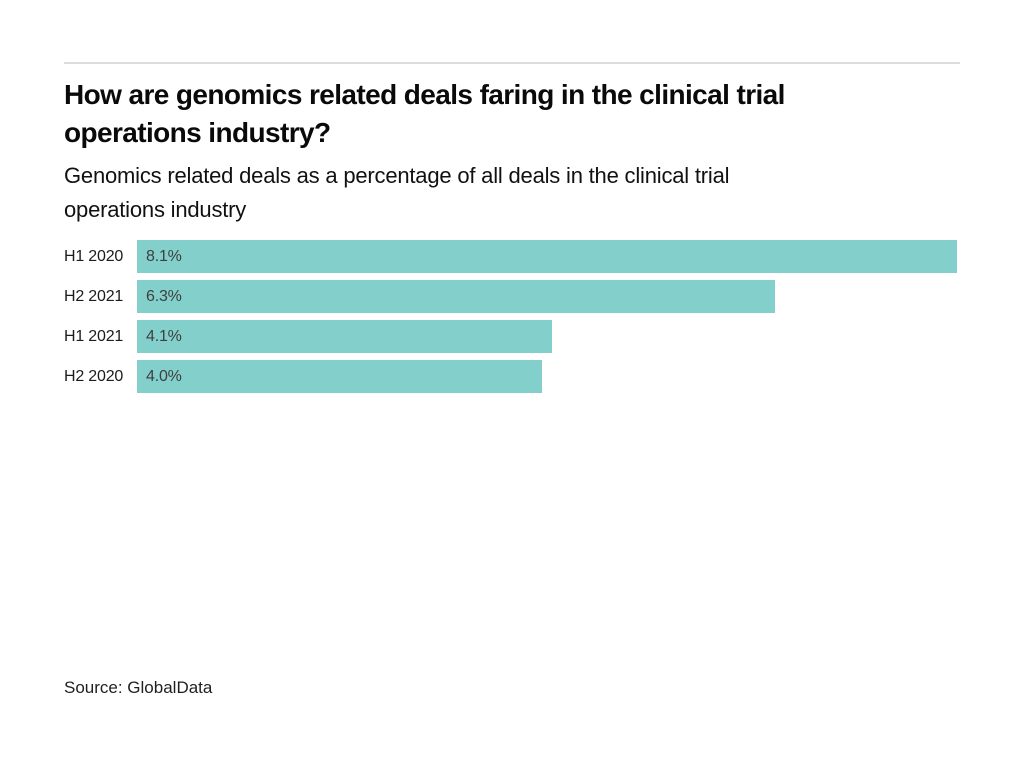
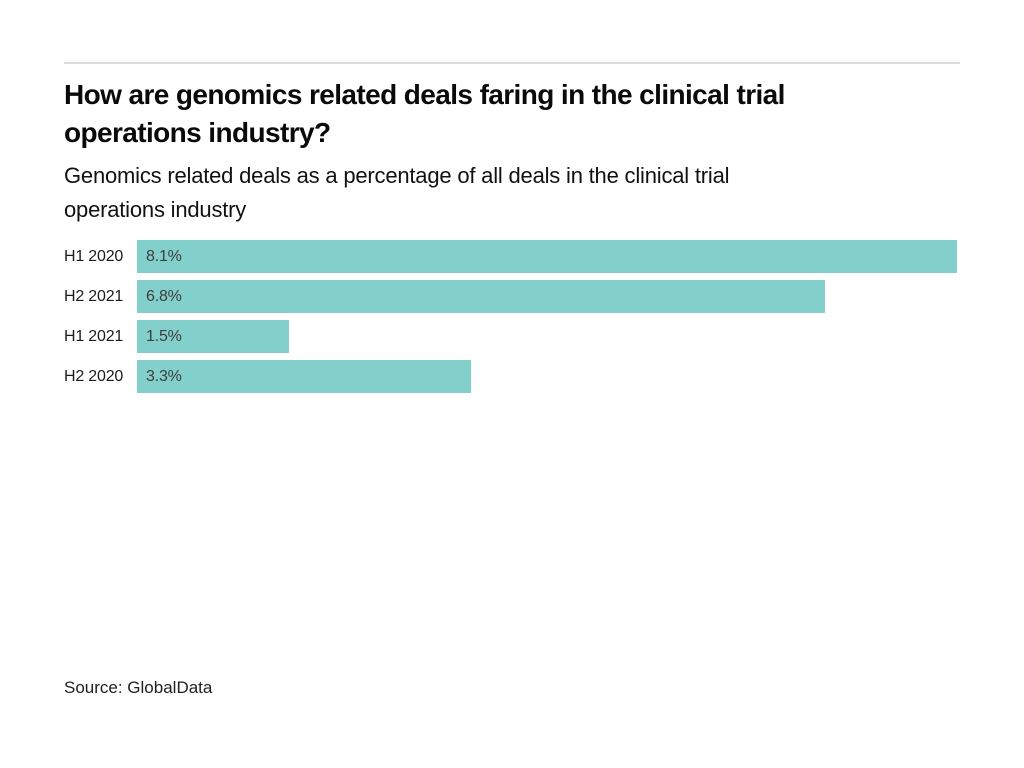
H2 2021: 6.3% -> 6.8%
H1 2021: 4.1% -> 1.5%
H2 2020: 4.0% -> 3.3%
